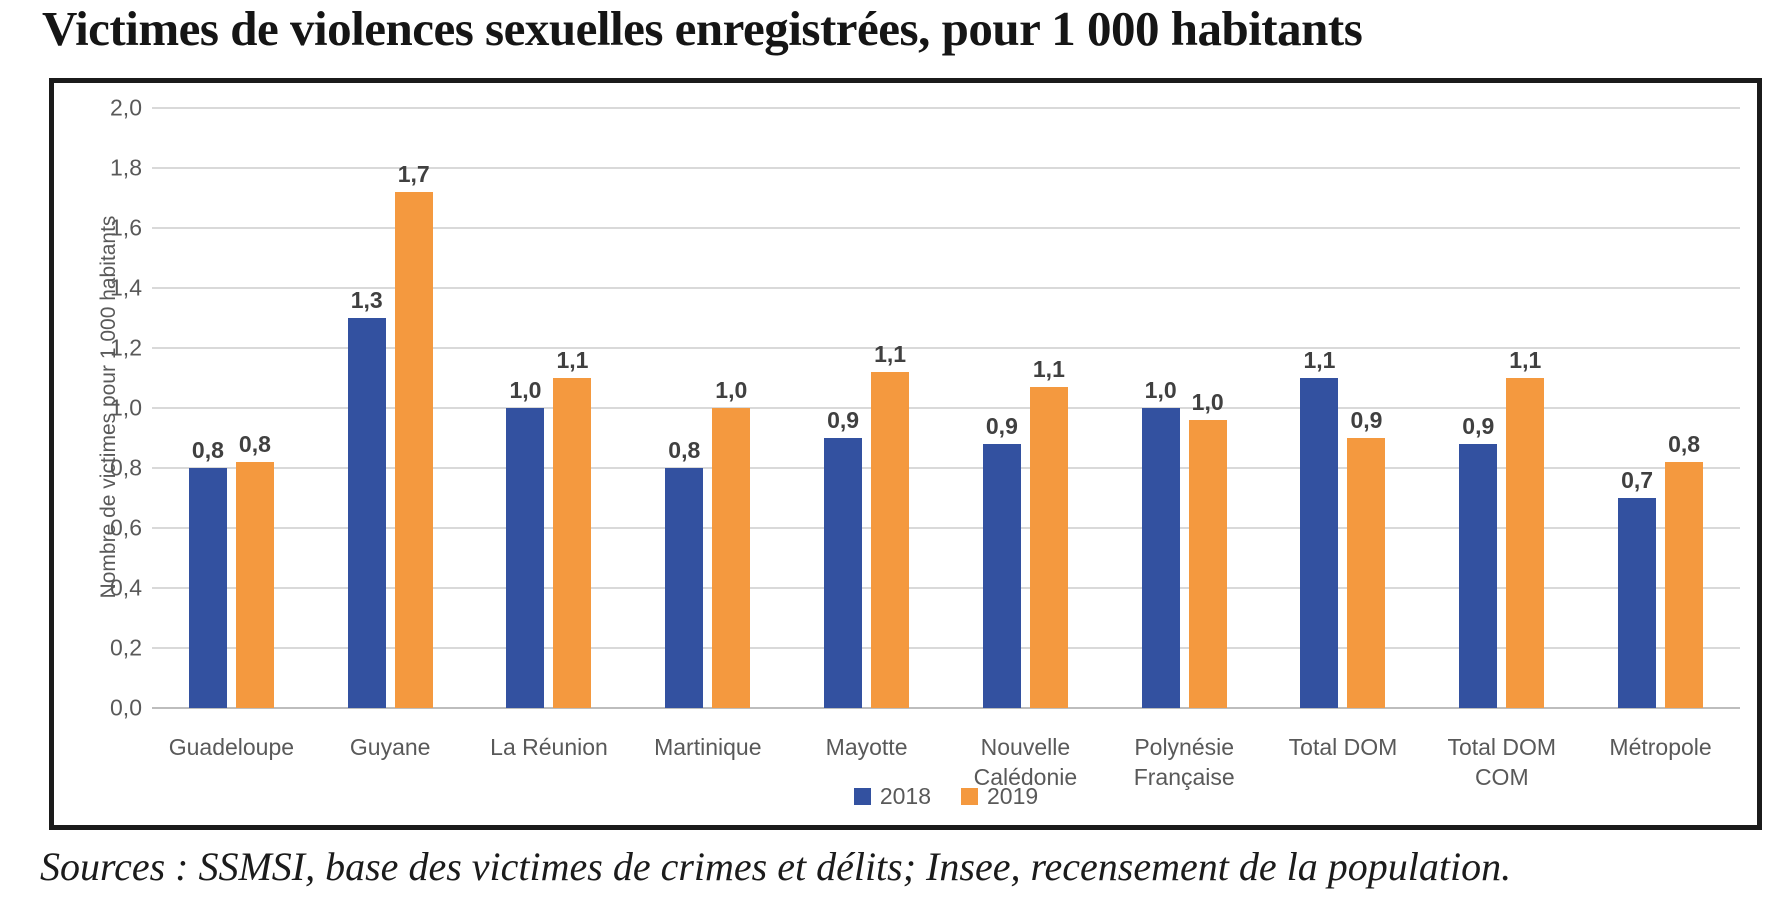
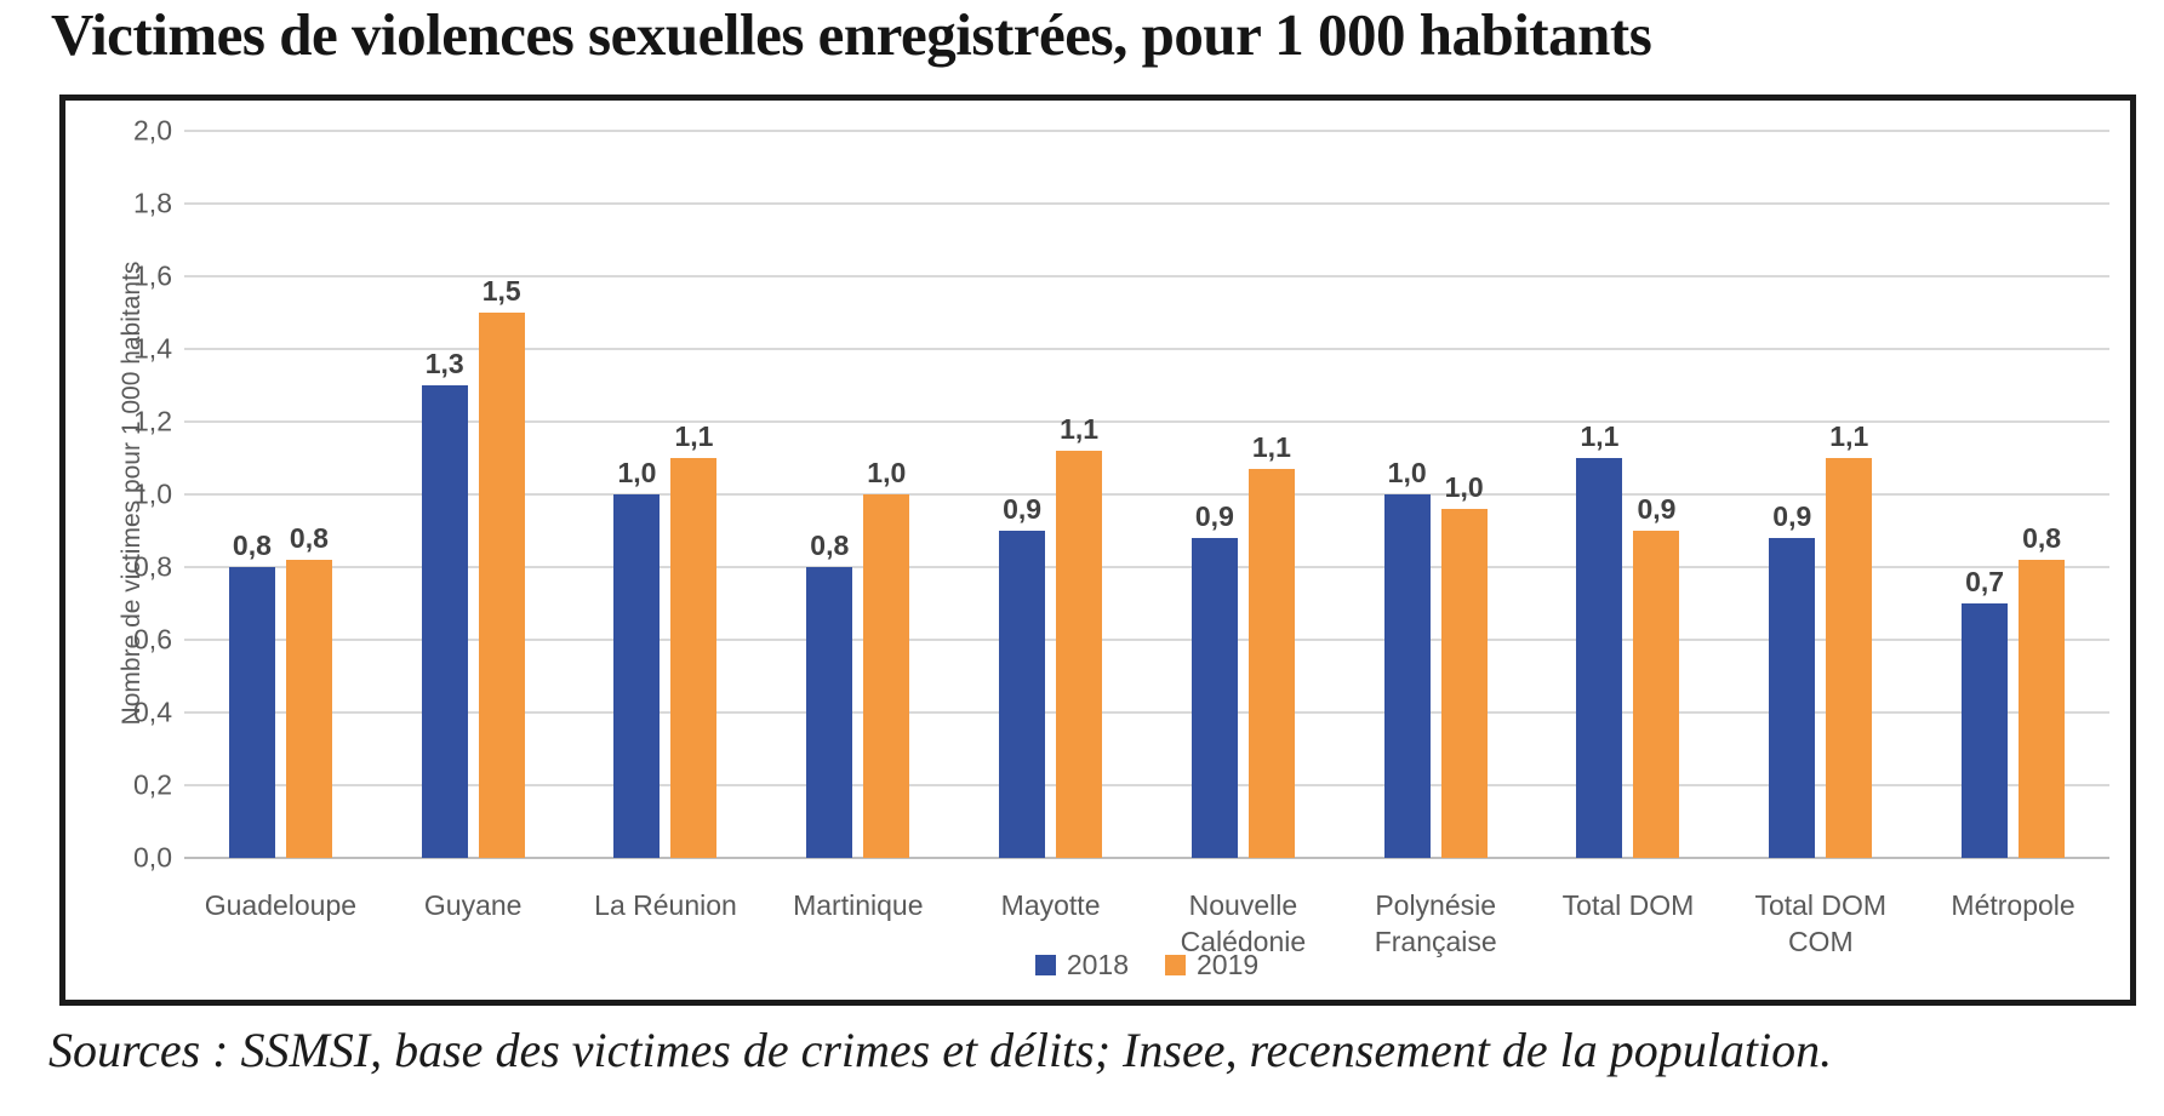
2019/Guyane: 1,7 -> 1,5
